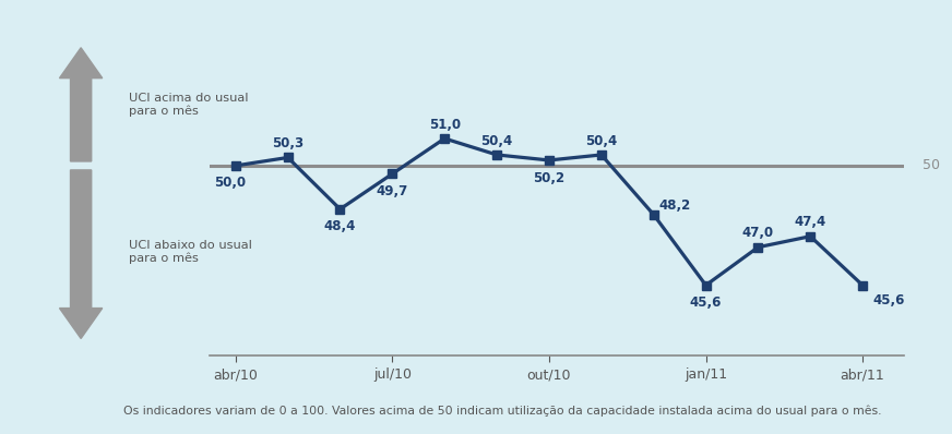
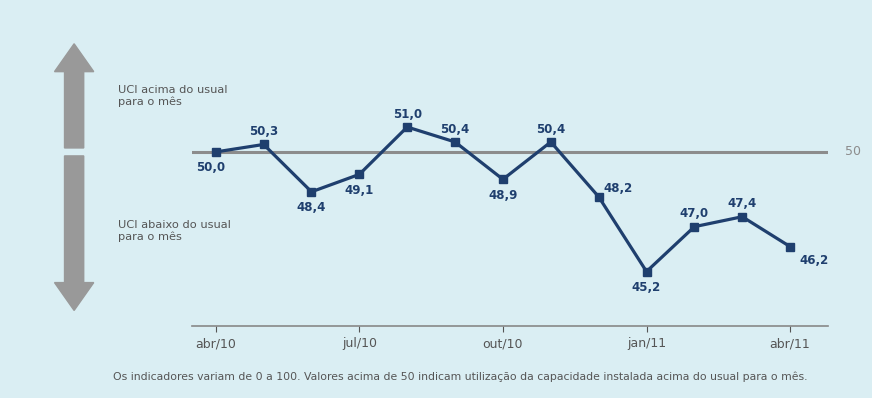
jul/10: 49,7 -> 49,1
out/10: 50,2 -> 48,9
jan/11: 45,6 -> 45,2
abr/11: 45,6 -> 46,2
